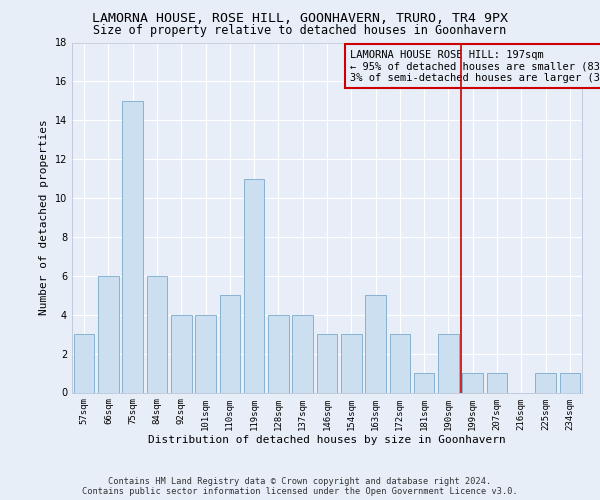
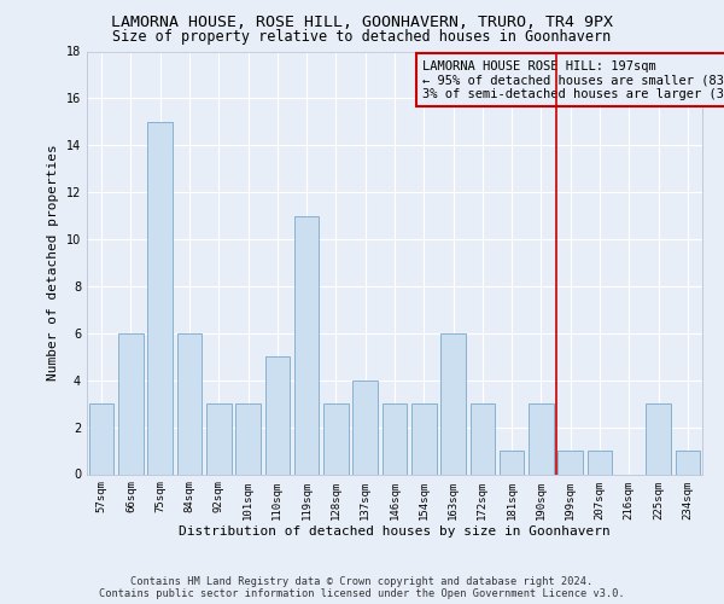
92sqm: 4 -> 3
101sqm: 4 -> 3
128sqm: 4 -> 3
163sqm: 5 -> 6
225sqm: 1 -> 3
